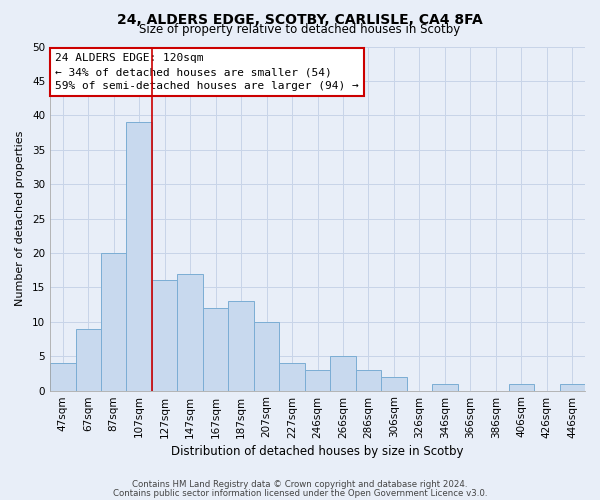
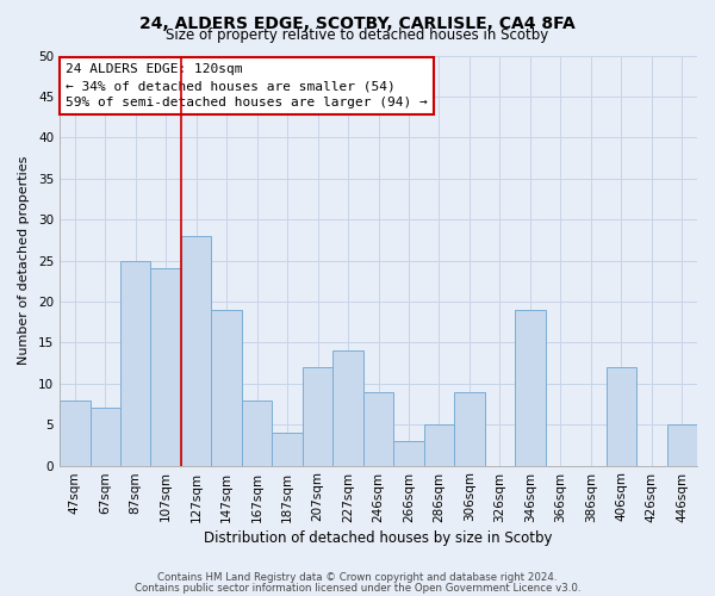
47sqm: 4 -> 8
67sqm: 9 -> 7
87sqm: 20 -> 25
107sqm: 39 -> 24
127sqm: 16 -> 28
147sqm: 17 -> 19
167sqm: 12 -> 8
187sqm: 13 -> 4
207sqm: 10 -> 12
227sqm: 4 -> 14
246sqm: 3 -> 9
266sqm: 5 -> 3
286sqm: 3 -> 5
306sqm: 2 -> 9
346sqm: 1 -> 19
406sqm: 1 -> 12
446sqm: 1 -> 5
